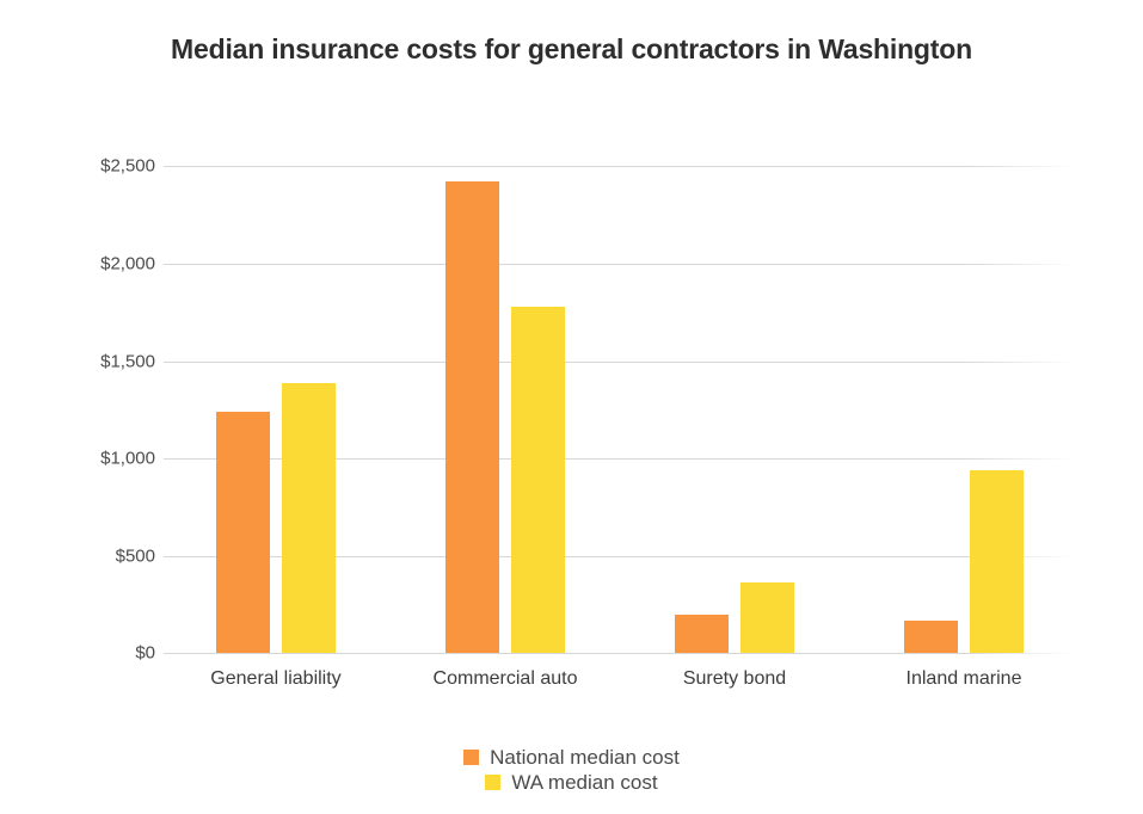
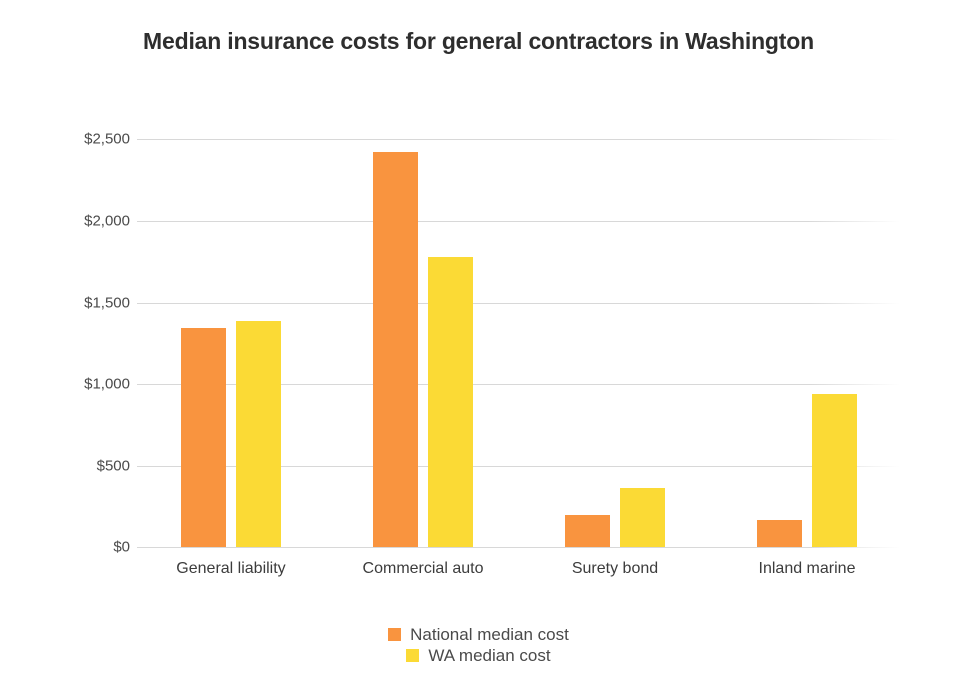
National median cost/General liability: $1240 -> $1340
